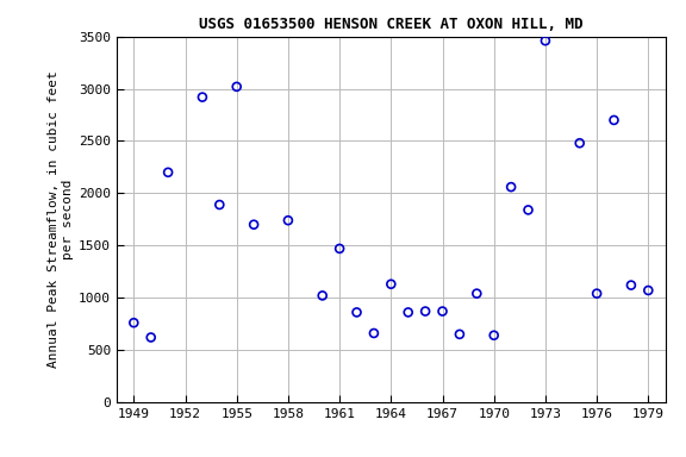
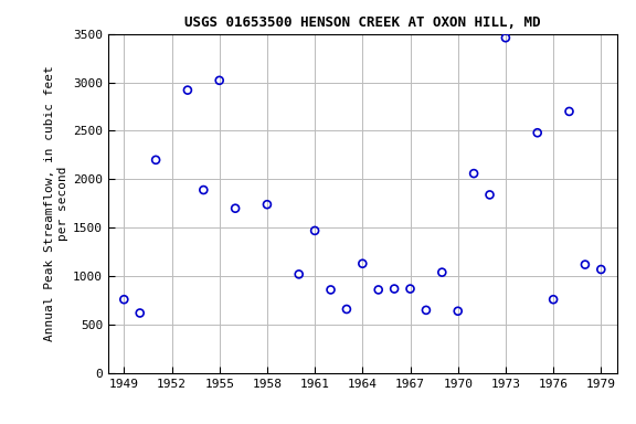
1976: 1040 -> 760
